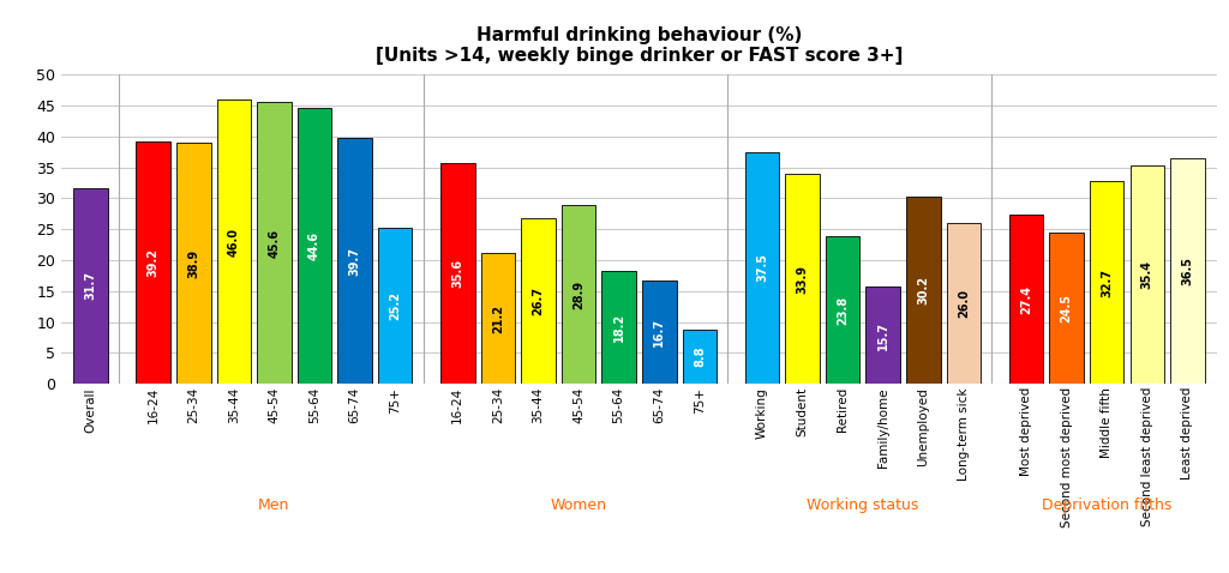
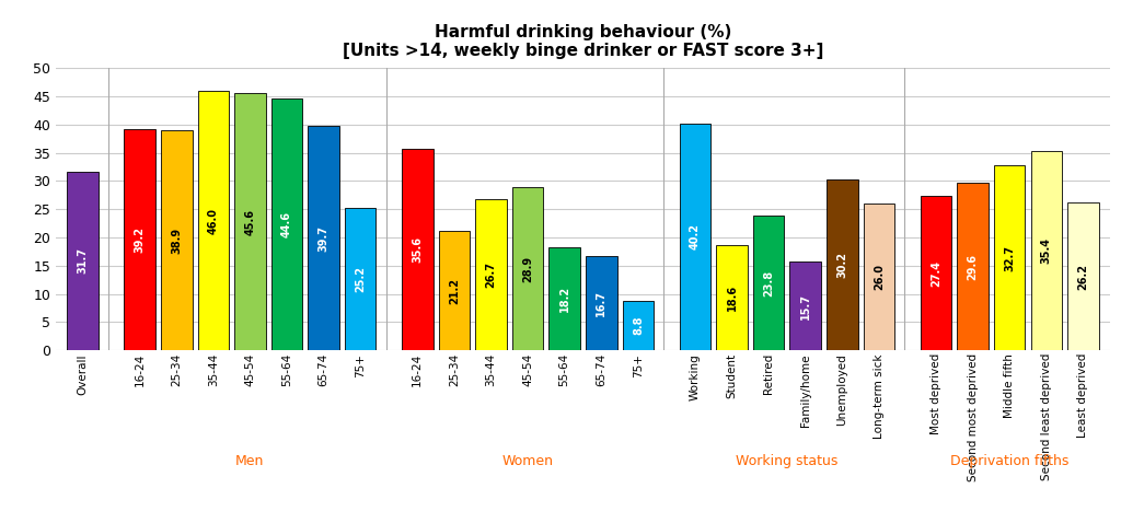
Working: 37.5 -> 40.2
Student: 33.9 -> 18.6
Second most deprived: 24.5 -> 29.6
Least deprived: 36.5 -> 26.2
